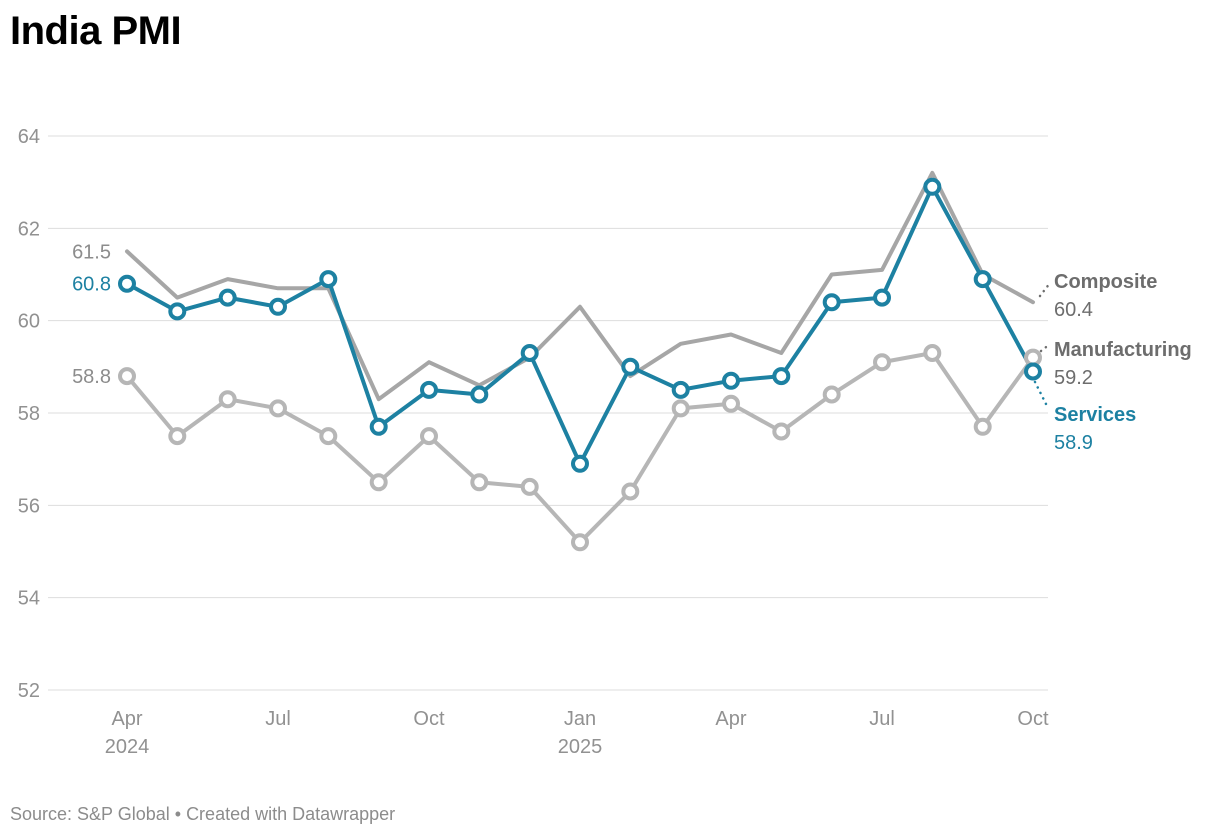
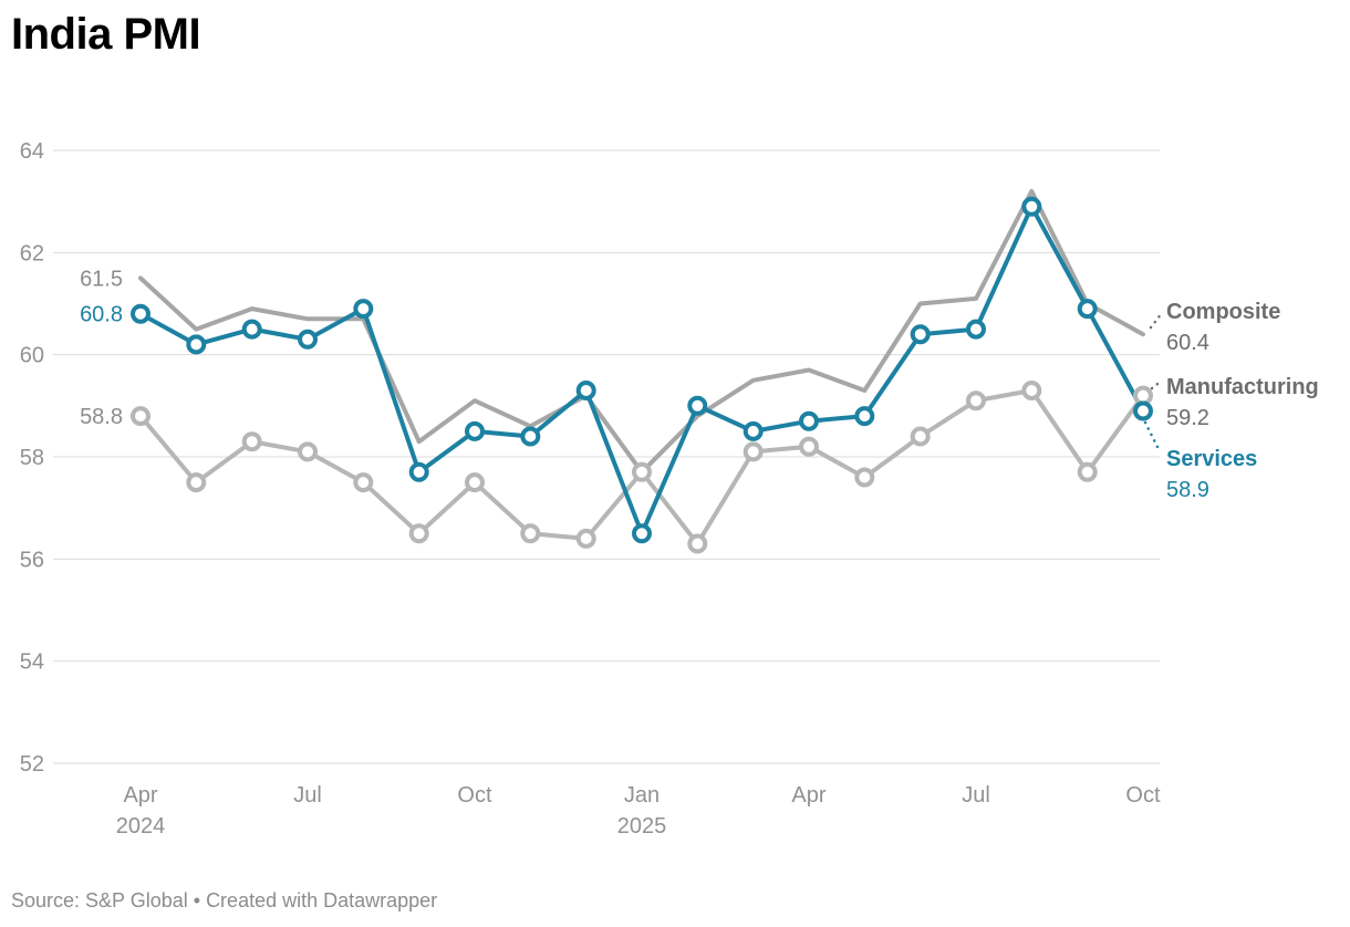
Composite/Jan 2025: 60.3 -> 57.7
Manufacturing/Jan 2025: 55.2 -> 57.7
Services/Jan 2025: 56.9 -> 56.5
